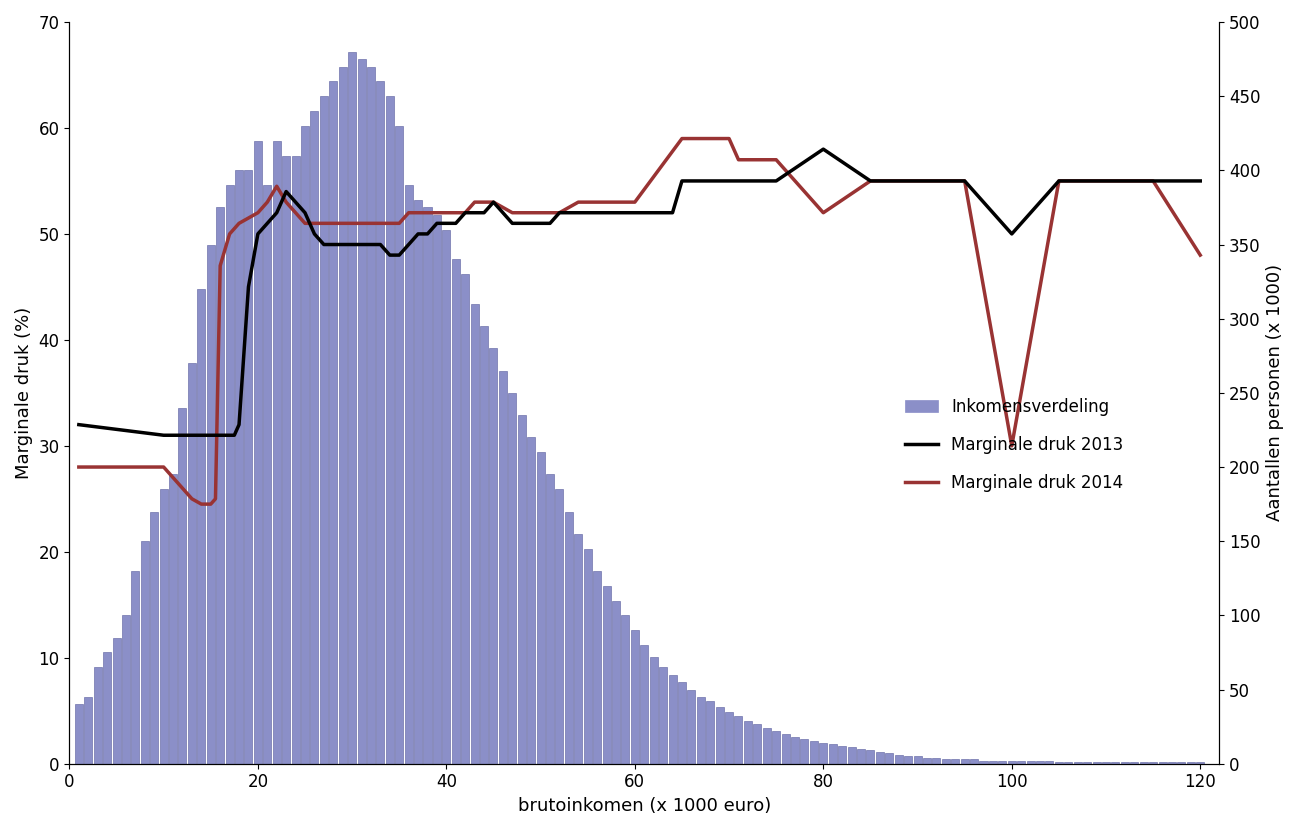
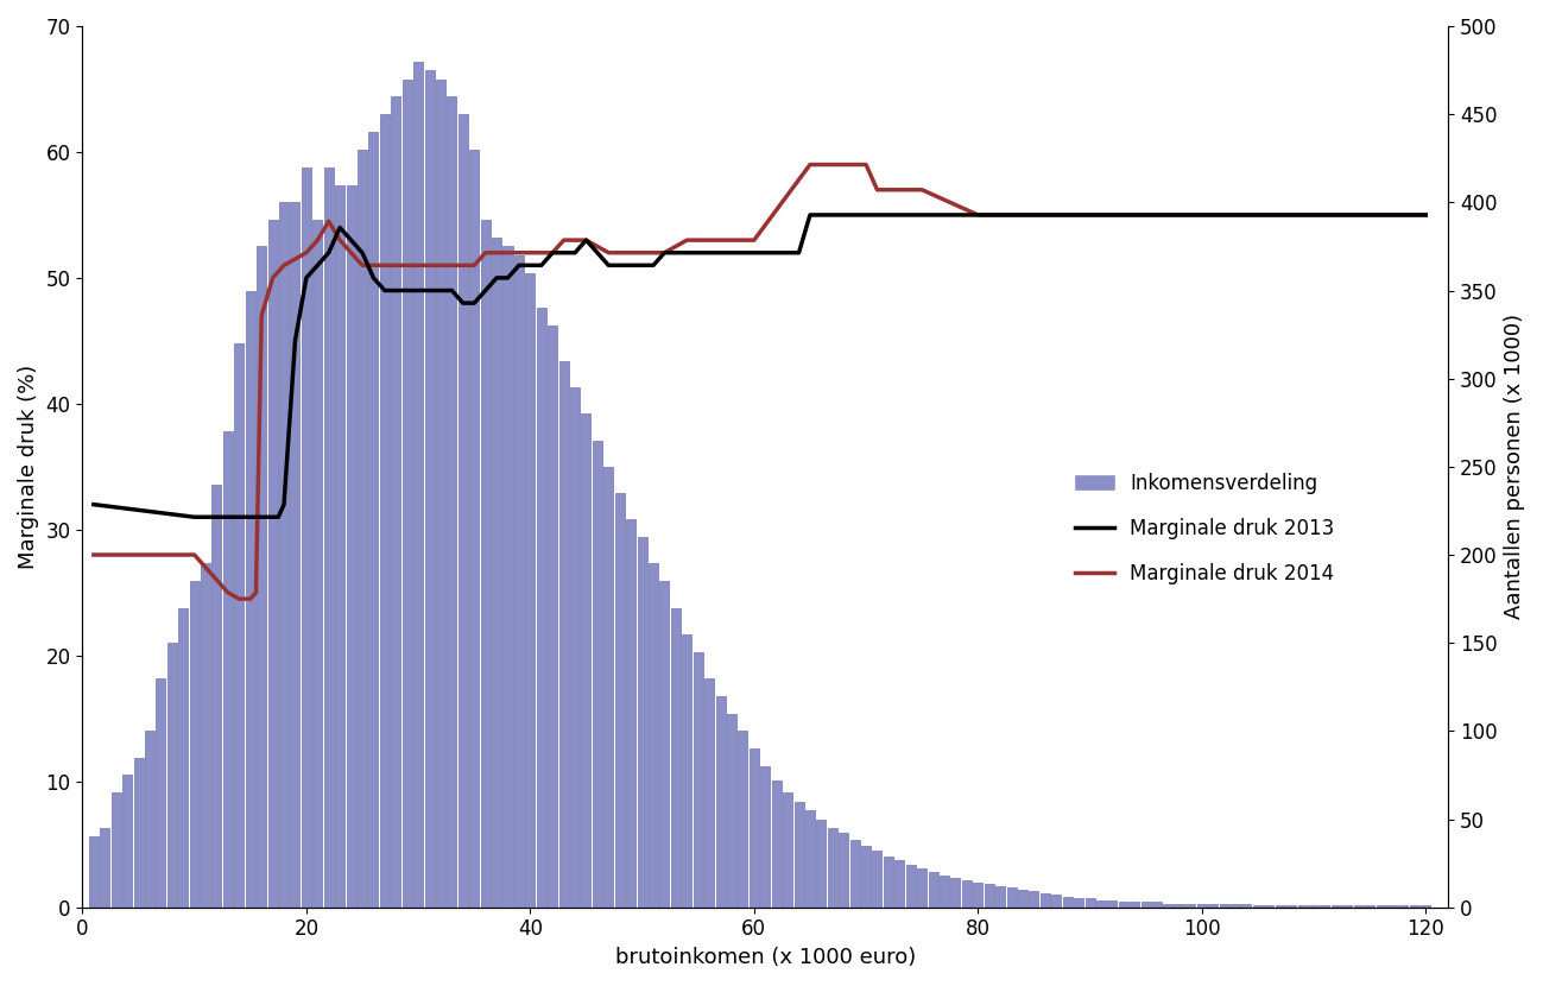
Marginale druk 2013/80: 58 -> 55
Marginale druk 2014/80: 52.0 -> 55.0
Marginale druk 2013/100: 50 -> 55
Marginale druk 2014/100: 30.0 -> 55.0
Marginale druk 2014/120: 48.0 -> 55.0
